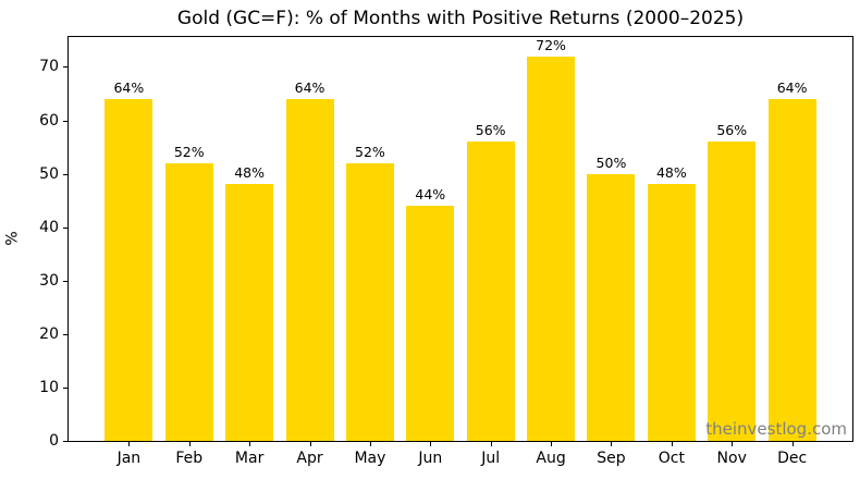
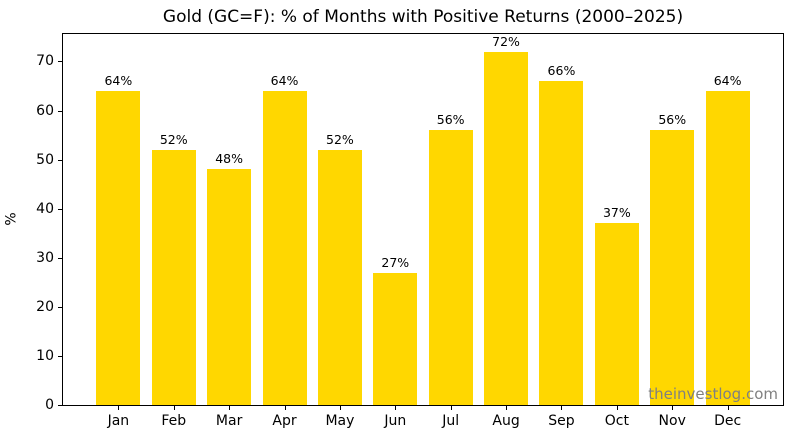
Jun: 44% -> 27%
Sep: 50% -> 66%
Oct: 48% -> 37%
